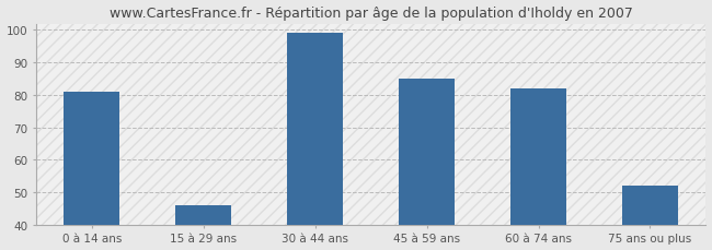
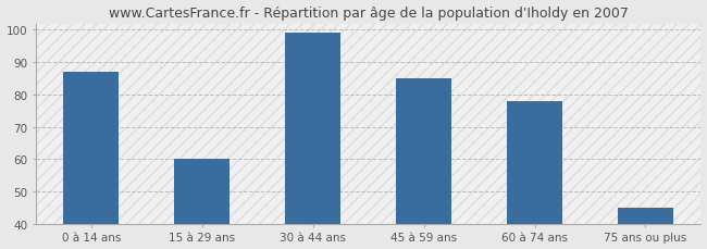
0 à 14 ans: 81 -> 87
15 à 29 ans: 46 -> 60
60 à 74 ans: 82 -> 78
75 ans ou plus: 52 -> 45
